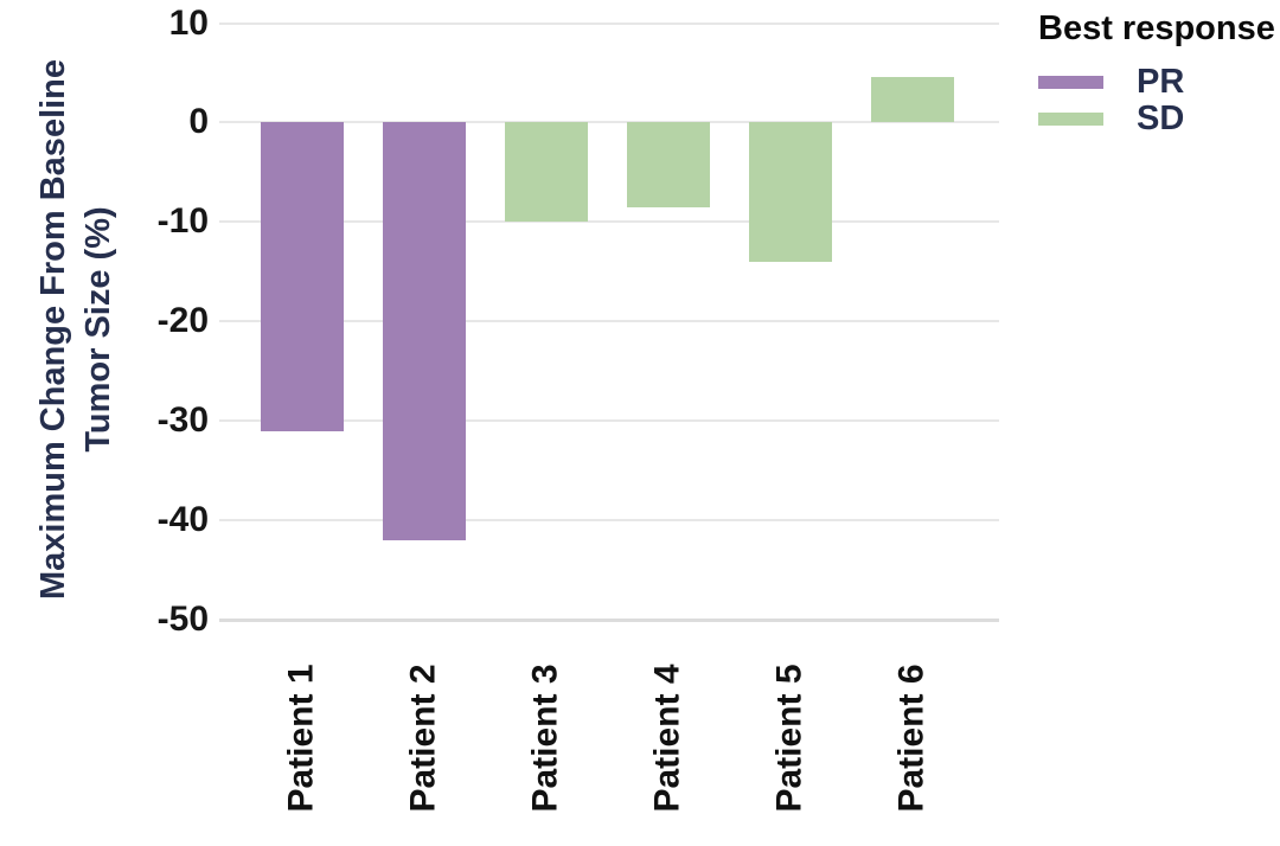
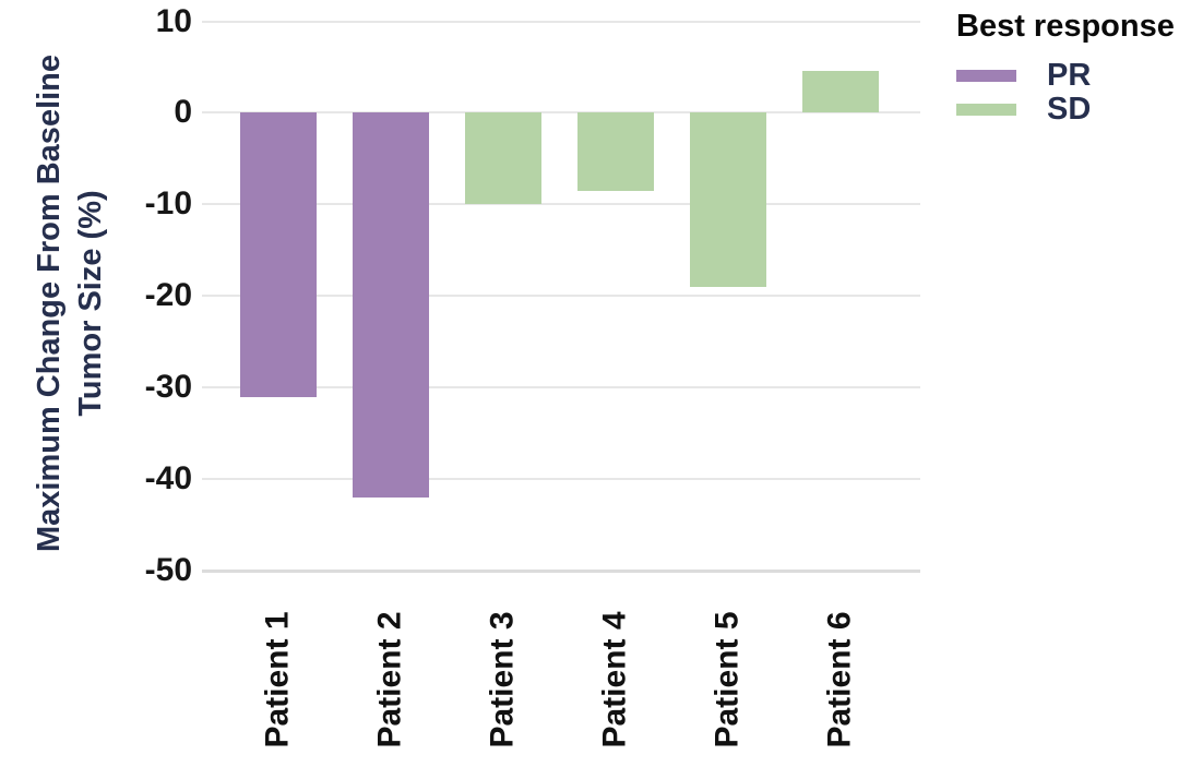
Patient 5: -14 -> -19
